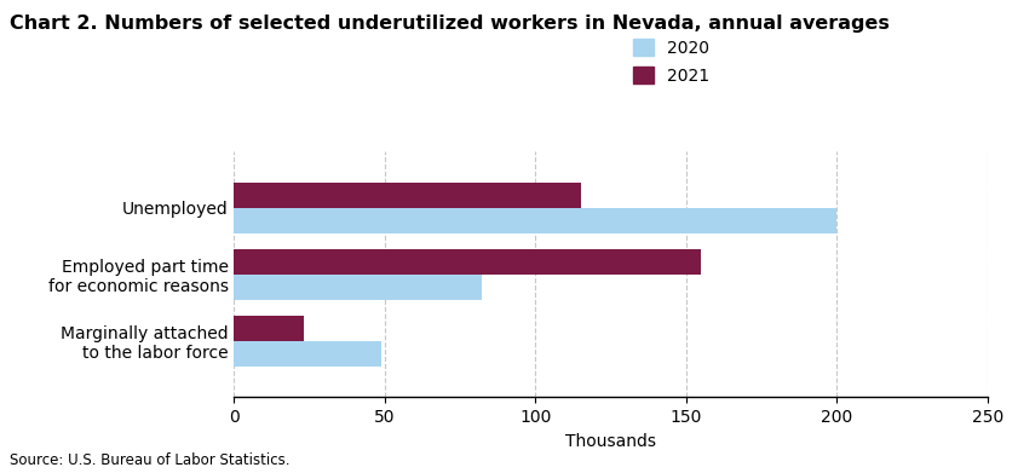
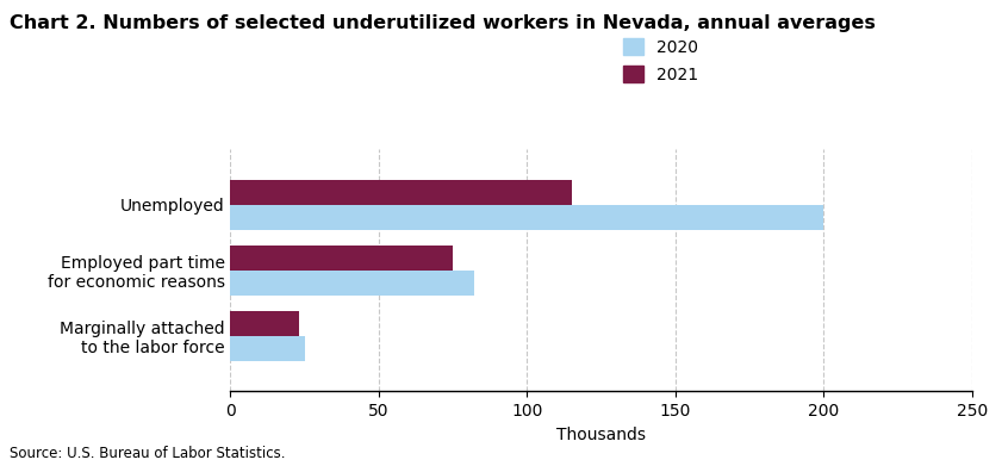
2021/Employed part time for economic reasons: 155 -> 75
2020/Marginally attached to the labor force: 49 -> 25
